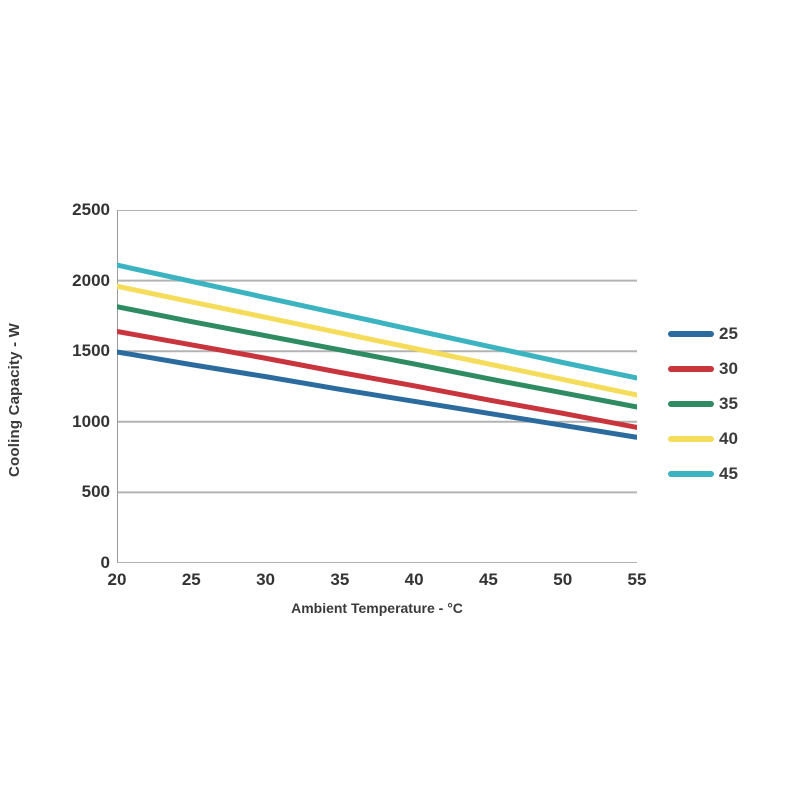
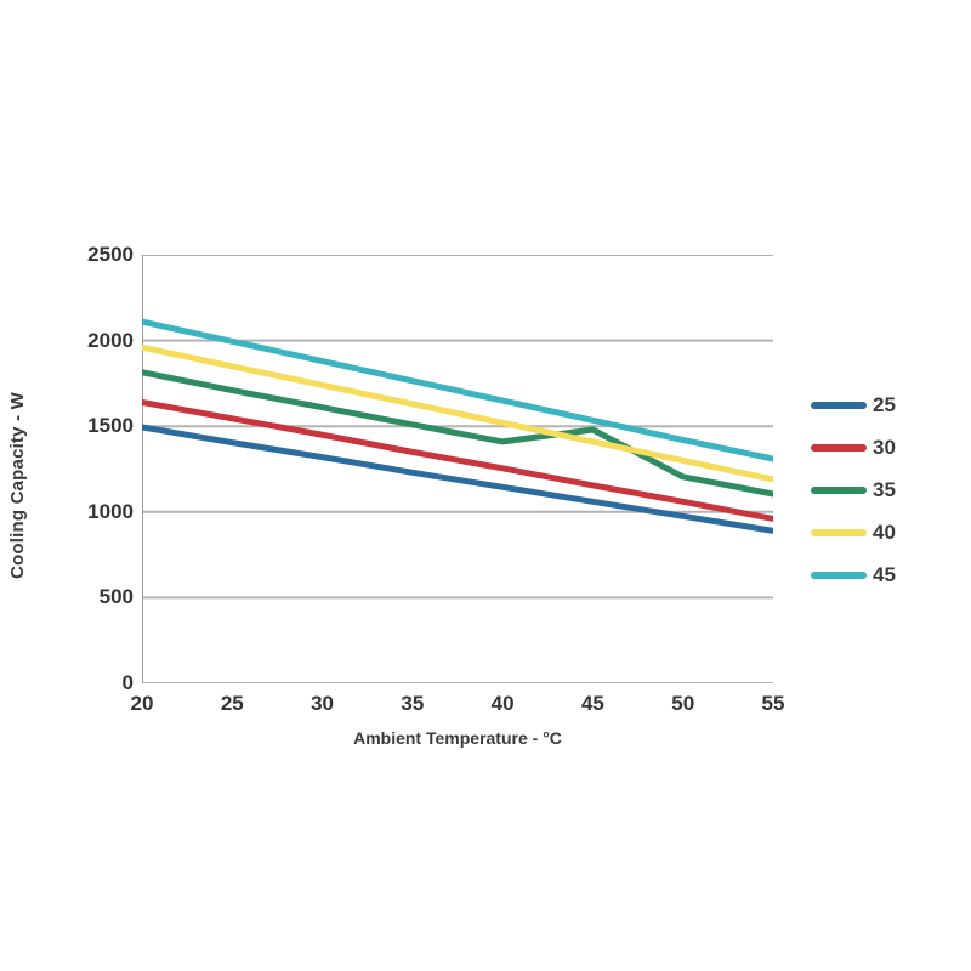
35/45: 1300 -> 1480
